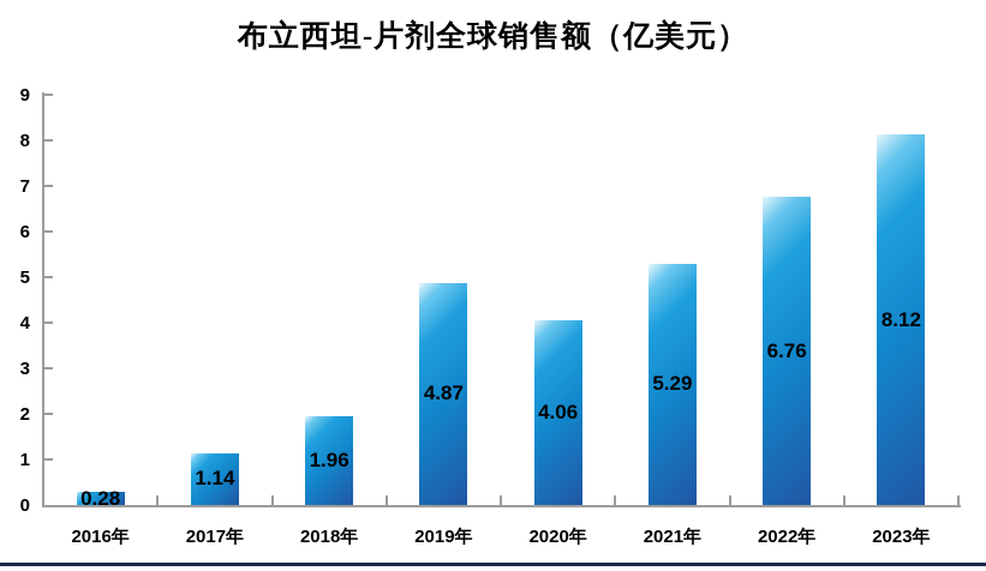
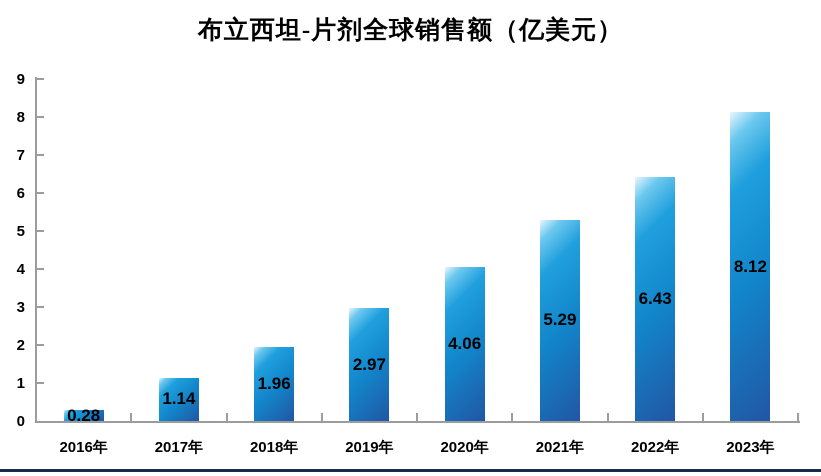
2019年: 4.87 -> 2.97
2022年: 6.76 -> 6.43
